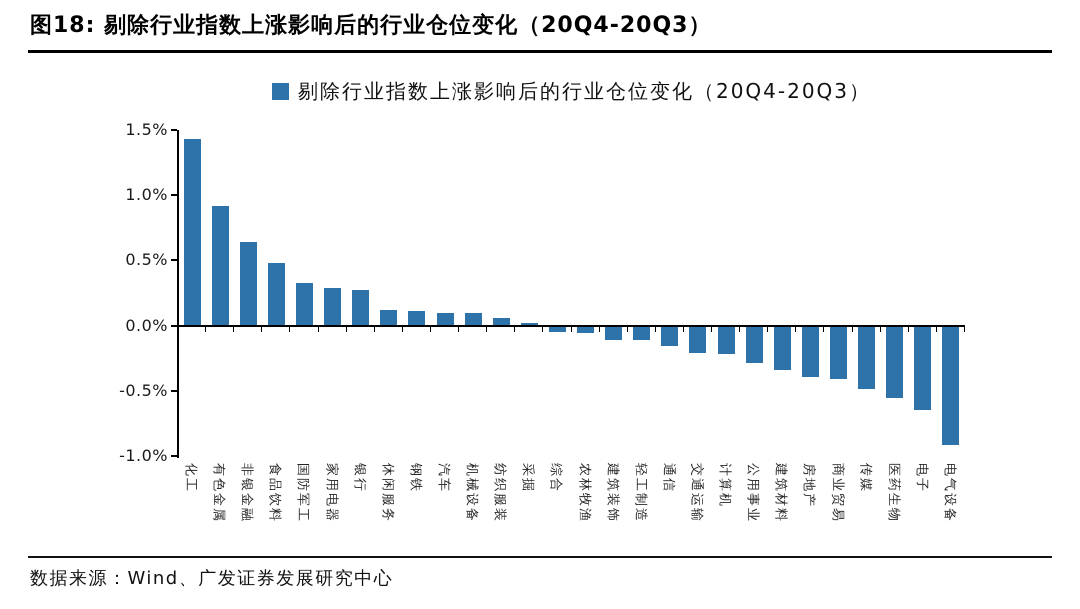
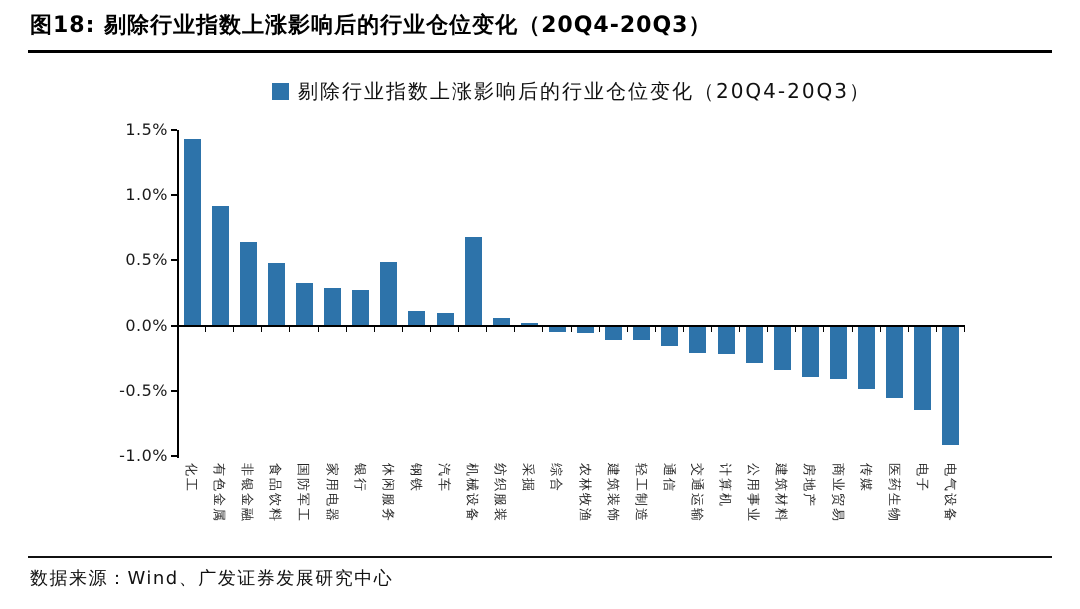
休闲服务: 0.12% -> 0.49%
机械设备: 0.10% -> 0.68%
